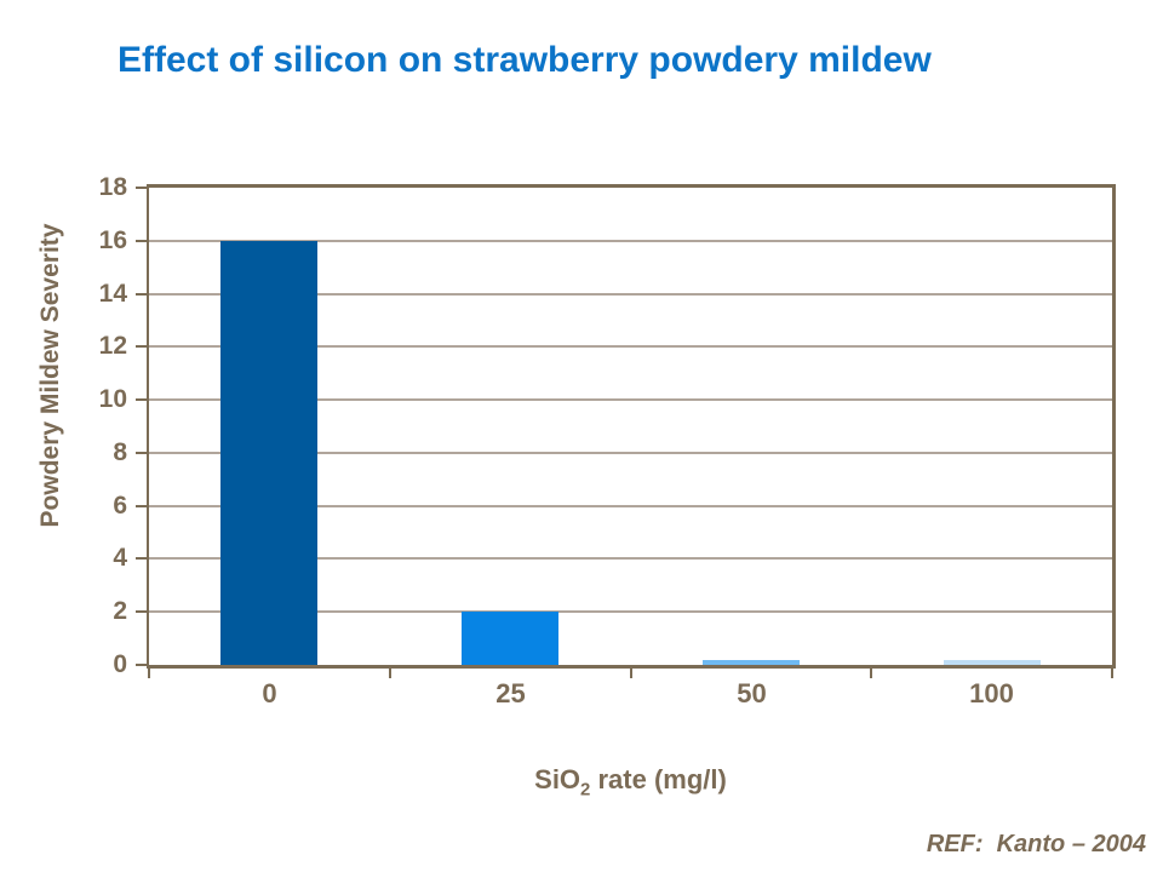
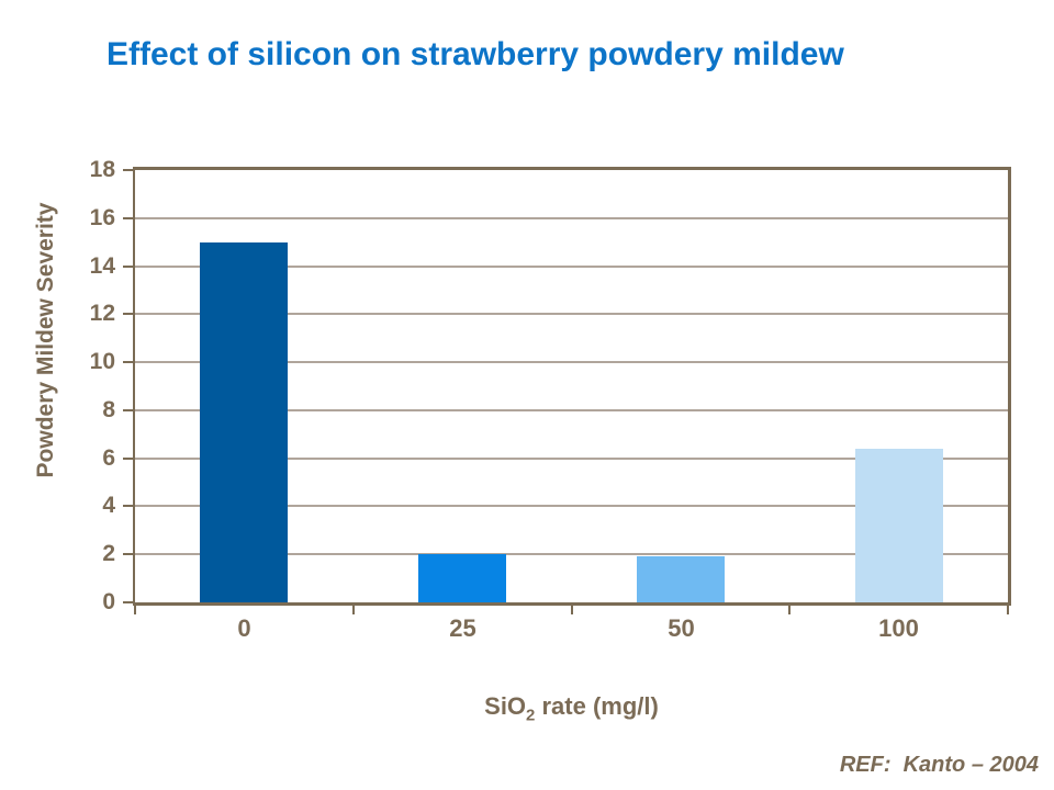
0: 16.0 -> 15.0
50: 0.2 -> 1.9
100: 0.2 -> 6.4
